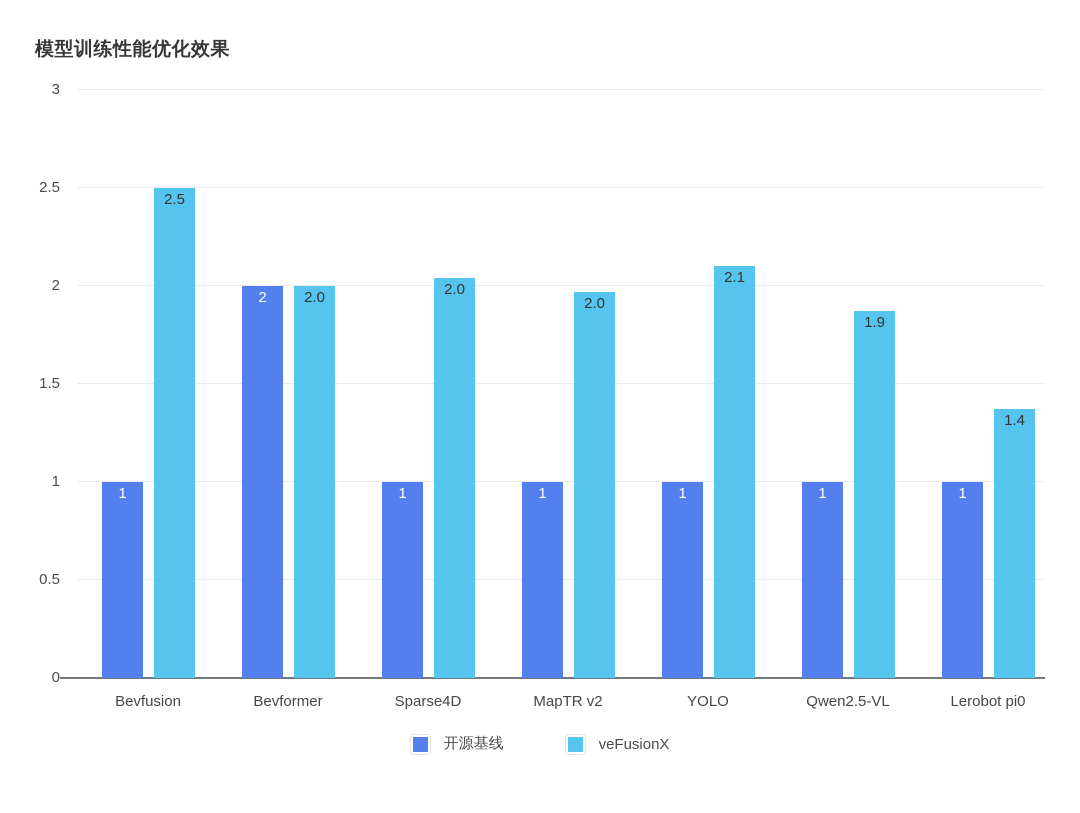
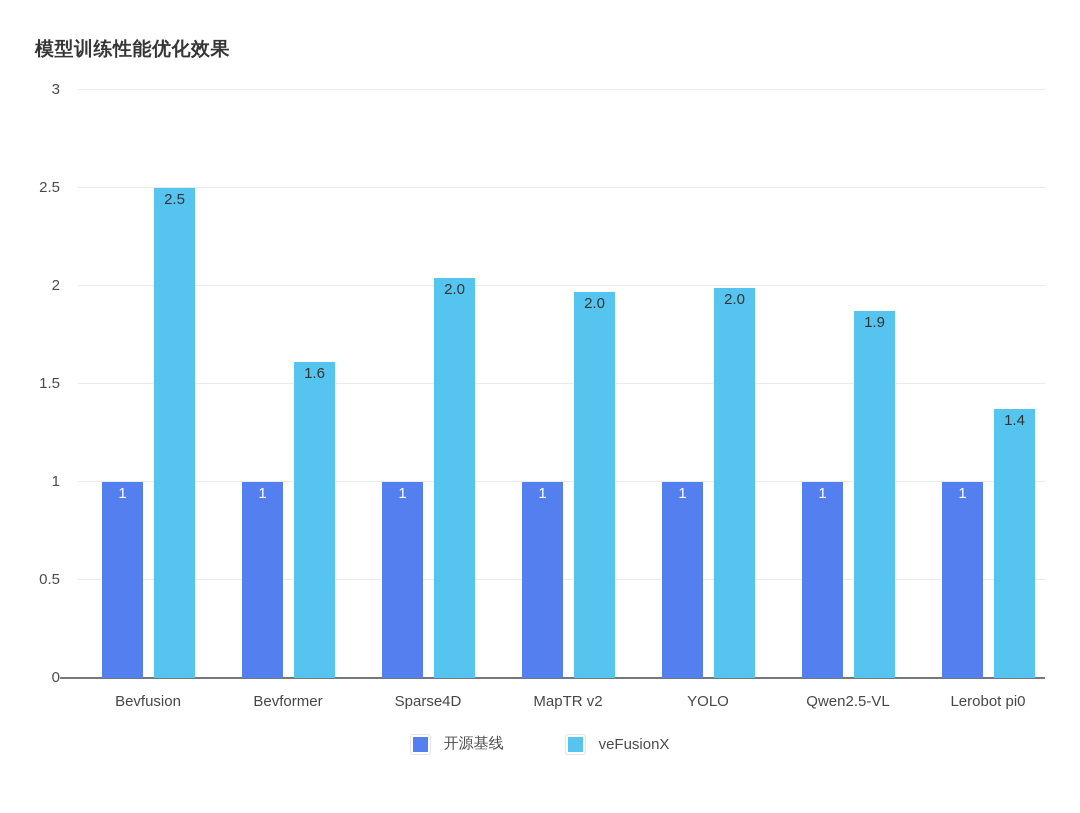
开源基线/Bevformer: 2 -> 1
veFusionX/Bevformer: 2.0 -> 1.6
veFusionX/YOLO: 2.1 -> 2.0
